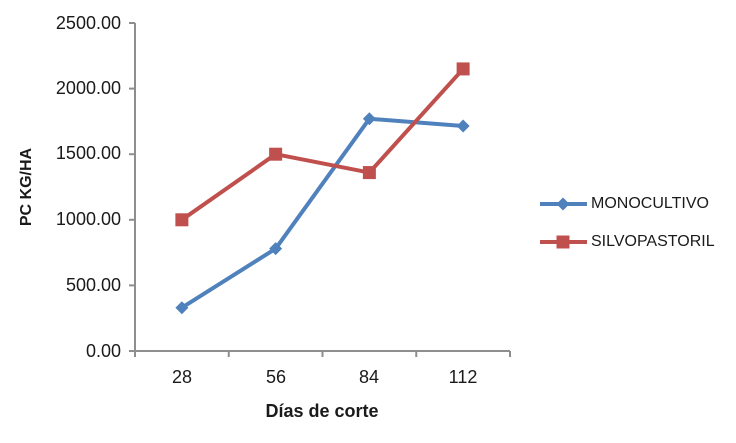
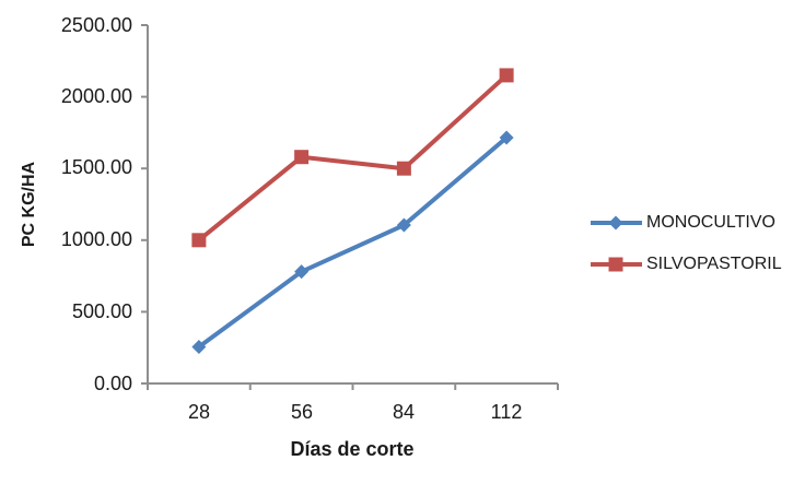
MONOCULTIVO/28: 330 -> 260
SILVOPASTORIL/56: 1500 -> 1580
MONOCULTIVO/84: 1770 -> 1100
SILVOPASTORIL/84: 1360 -> 1500
